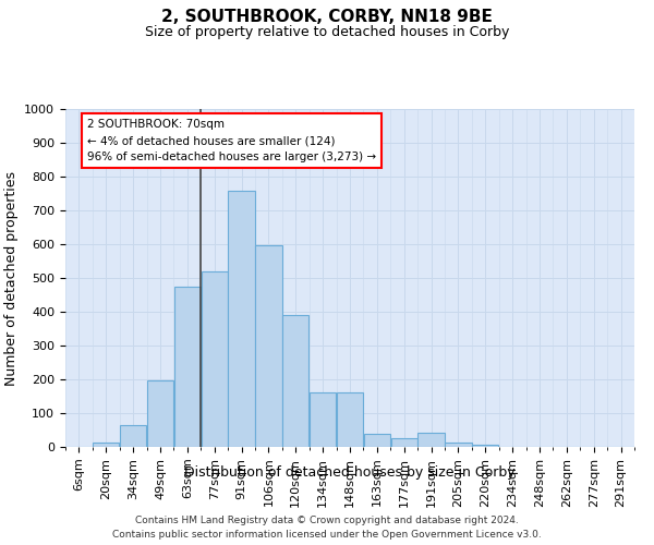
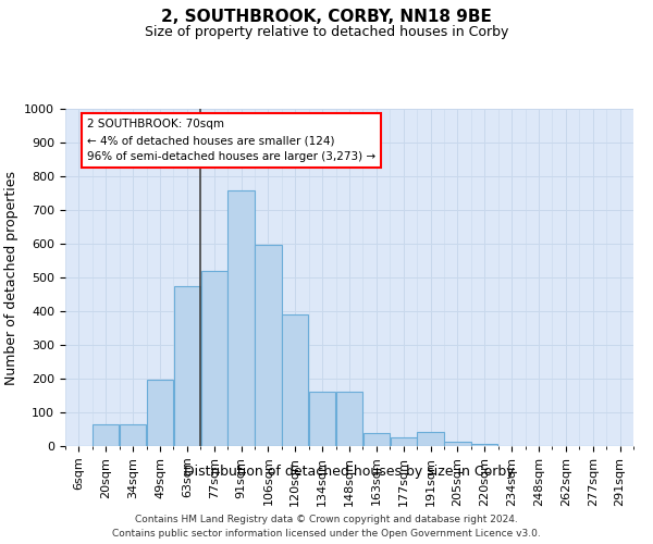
20sqm: 12 -> 65
